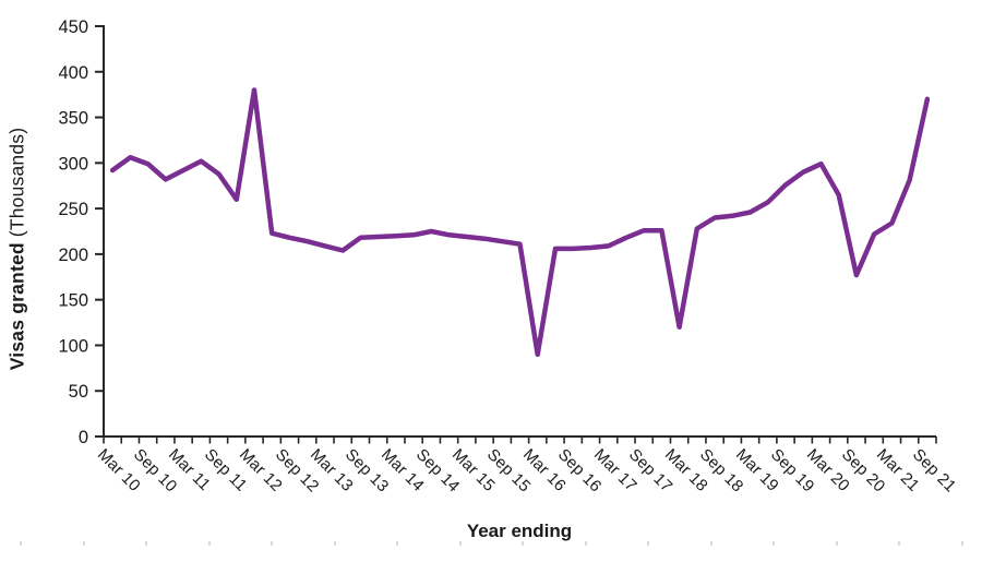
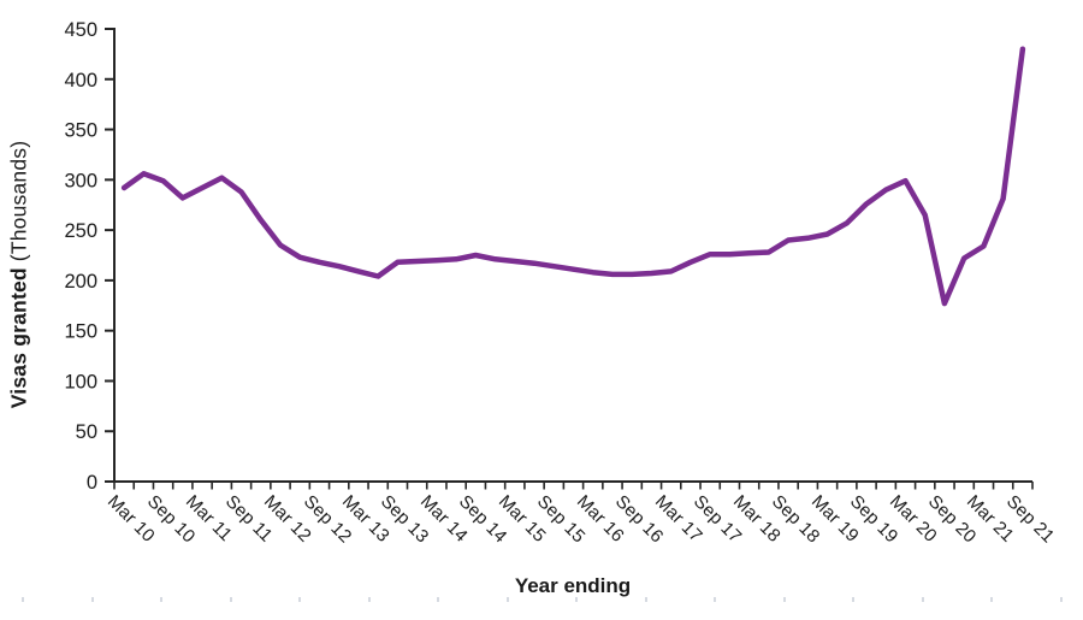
Mar 12: 380 -> 240
Mar 16: 90 -> 210
Mar 18: 120 -> 230
Sep 21: 370 -> 430
